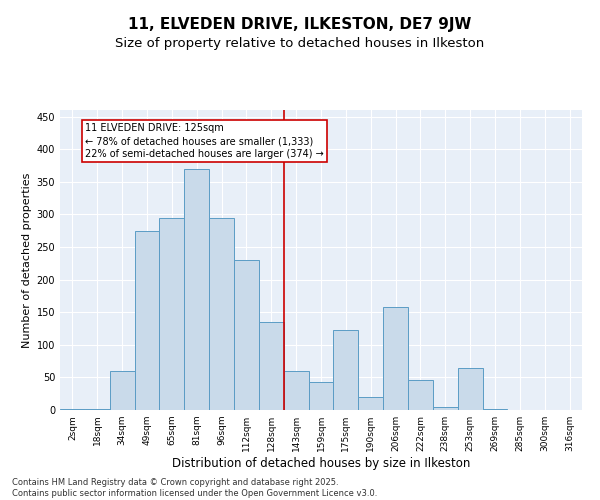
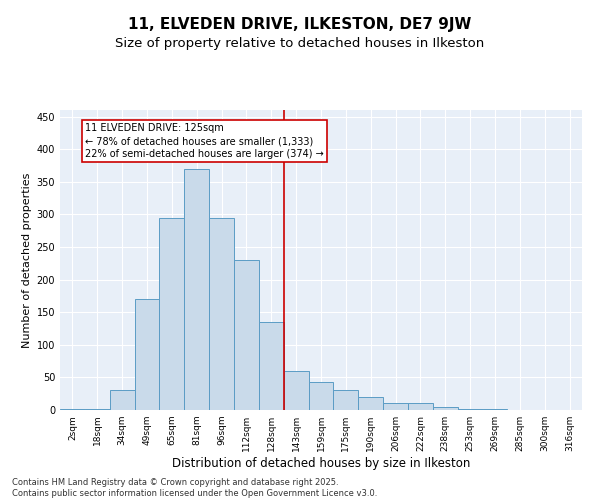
34sqm: 60 -> 30
49sqm: 274 -> 170
175sqm: 122 -> 30
206sqm: 158 -> 10
222sqm: 46 -> 10
253sqm: 64 -> 2
